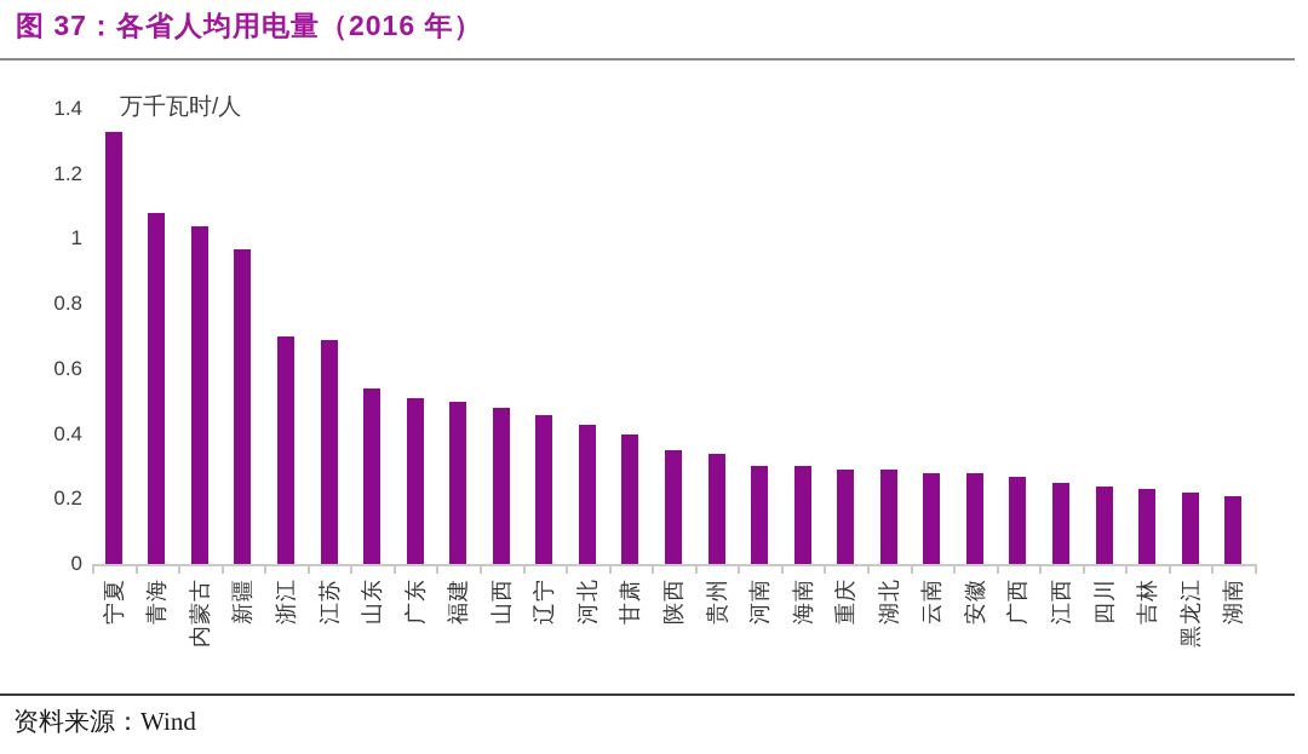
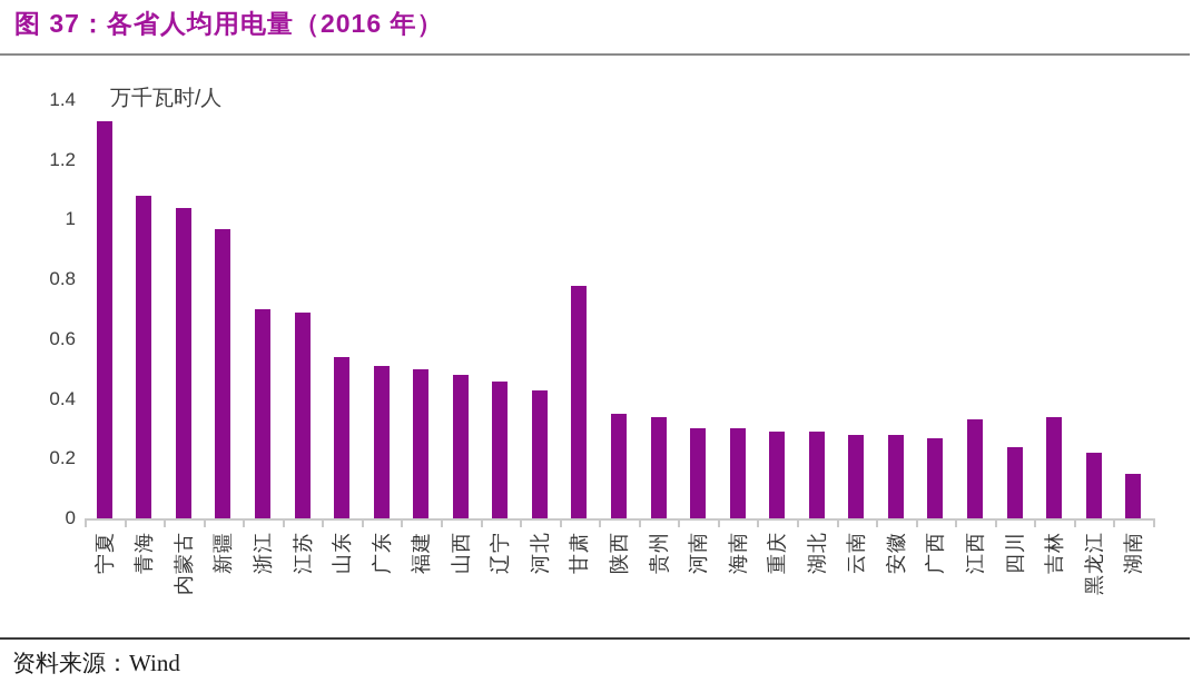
甘肃: 0.40 -> 0.78
江西: 0.25 -> 0.33
吉林: 0.23 -> 0.34
湖南: 0.21 -> 0.15
